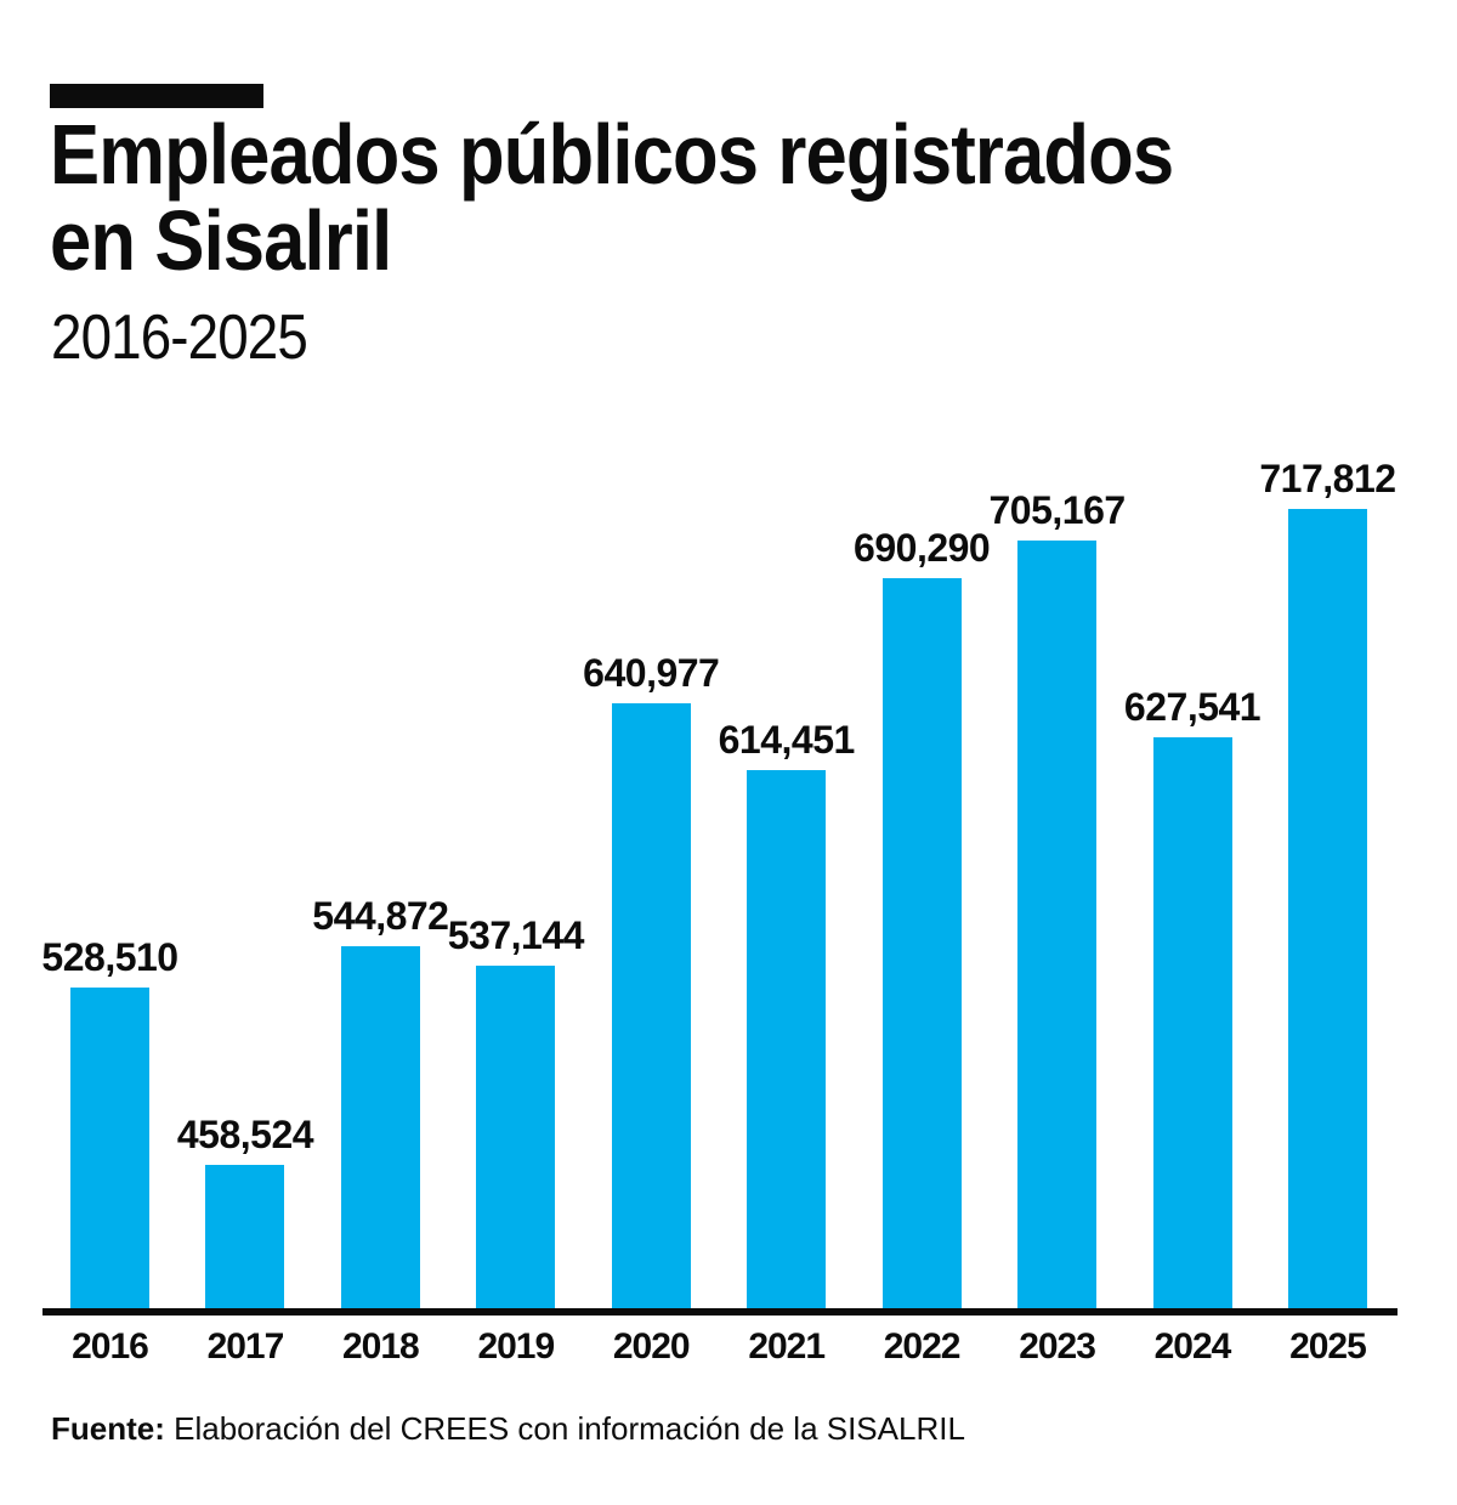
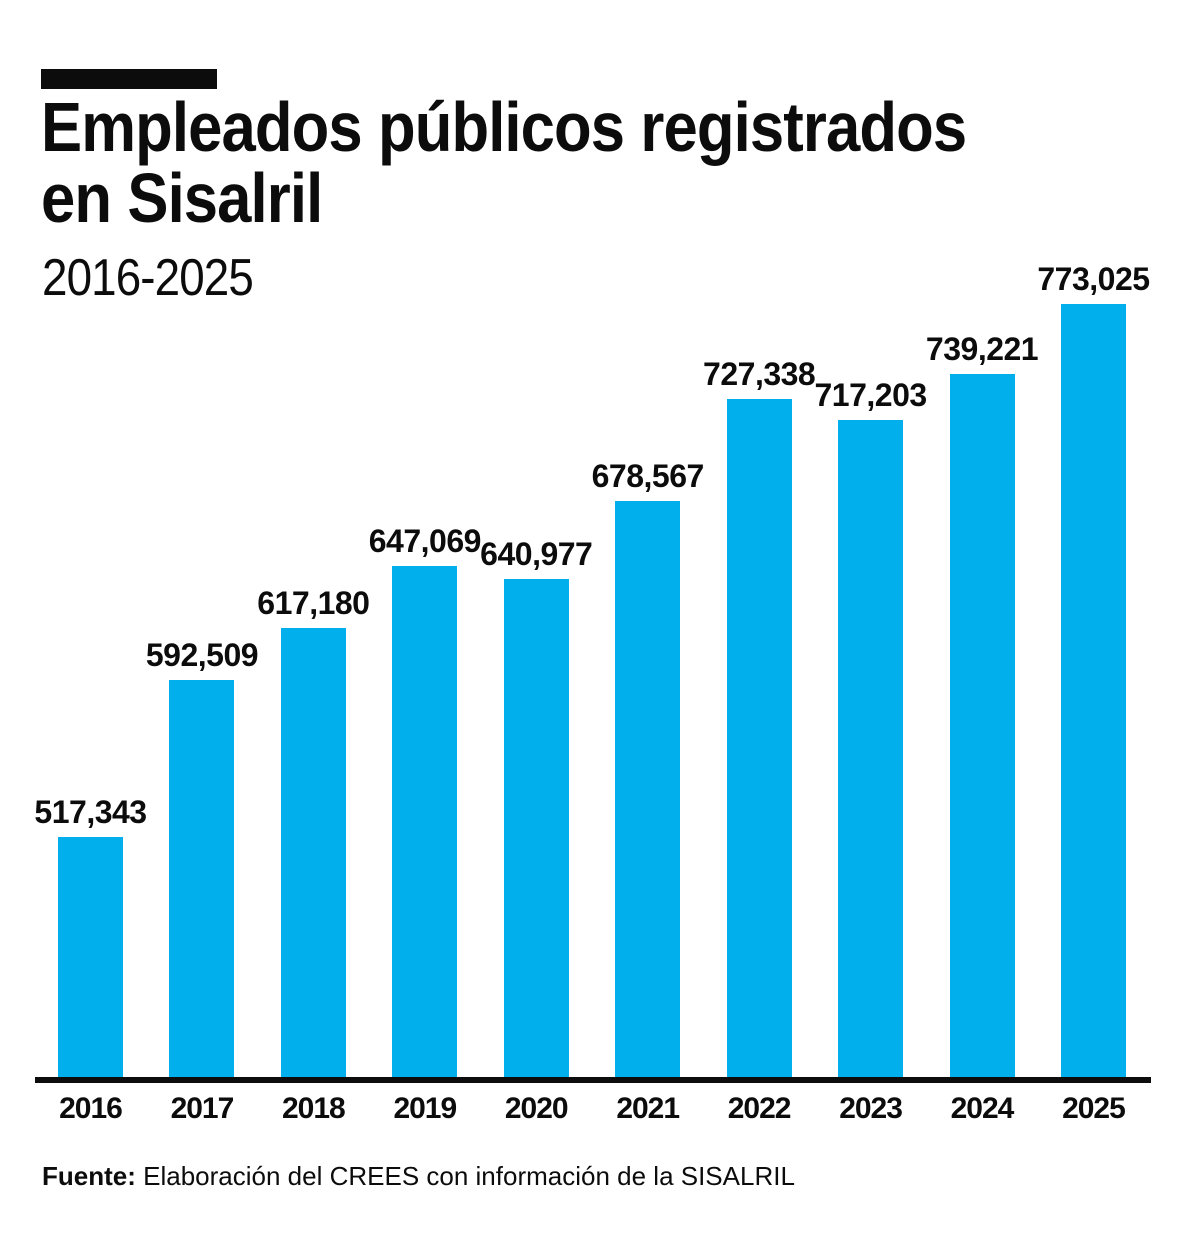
2016: 528,510 -> 517,343
2017: 458,524 -> 592,509
2018: 544,872 -> 617,180
2019: 537,144 -> 647,069
2021: 614,451 -> 678,567
2022: 690,290 -> 727,338
2023: 705,167 -> 717,203
2024: 627,541 -> 739,221
2025: 717,812 -> 773,025
